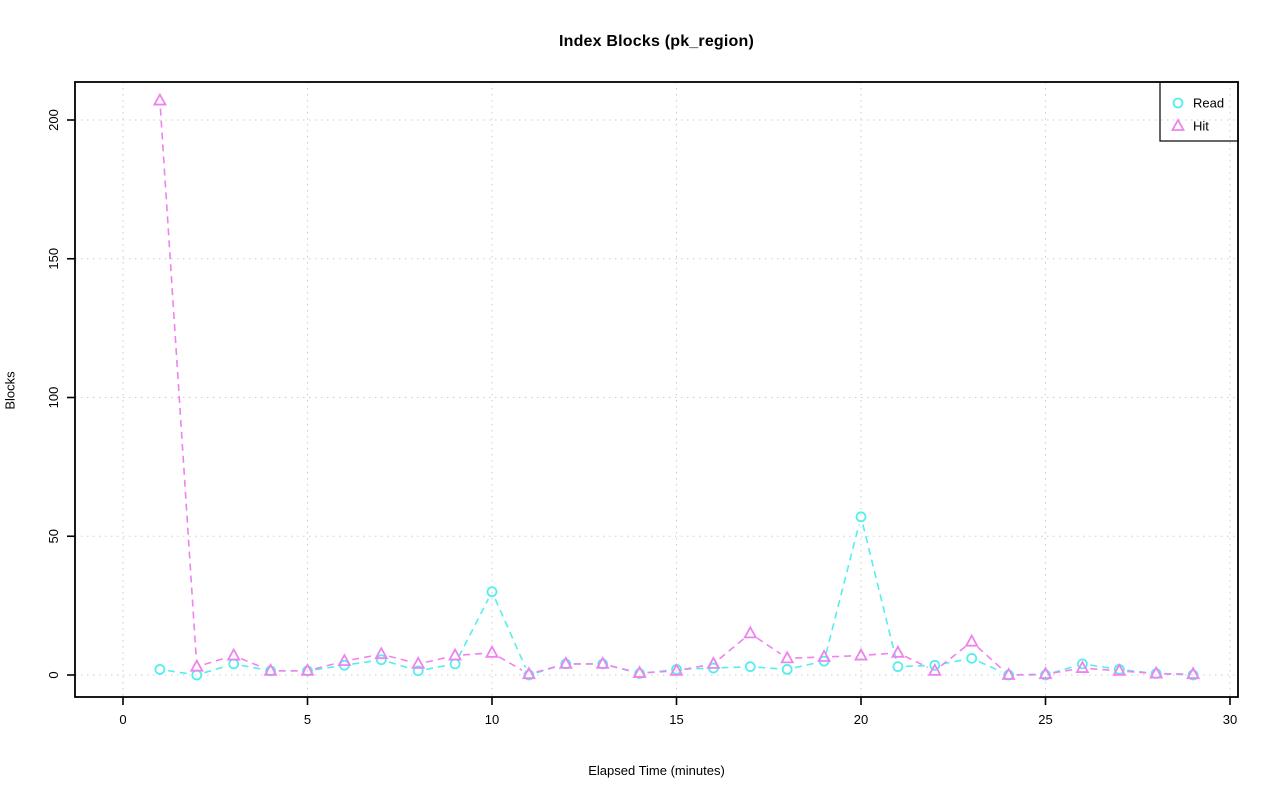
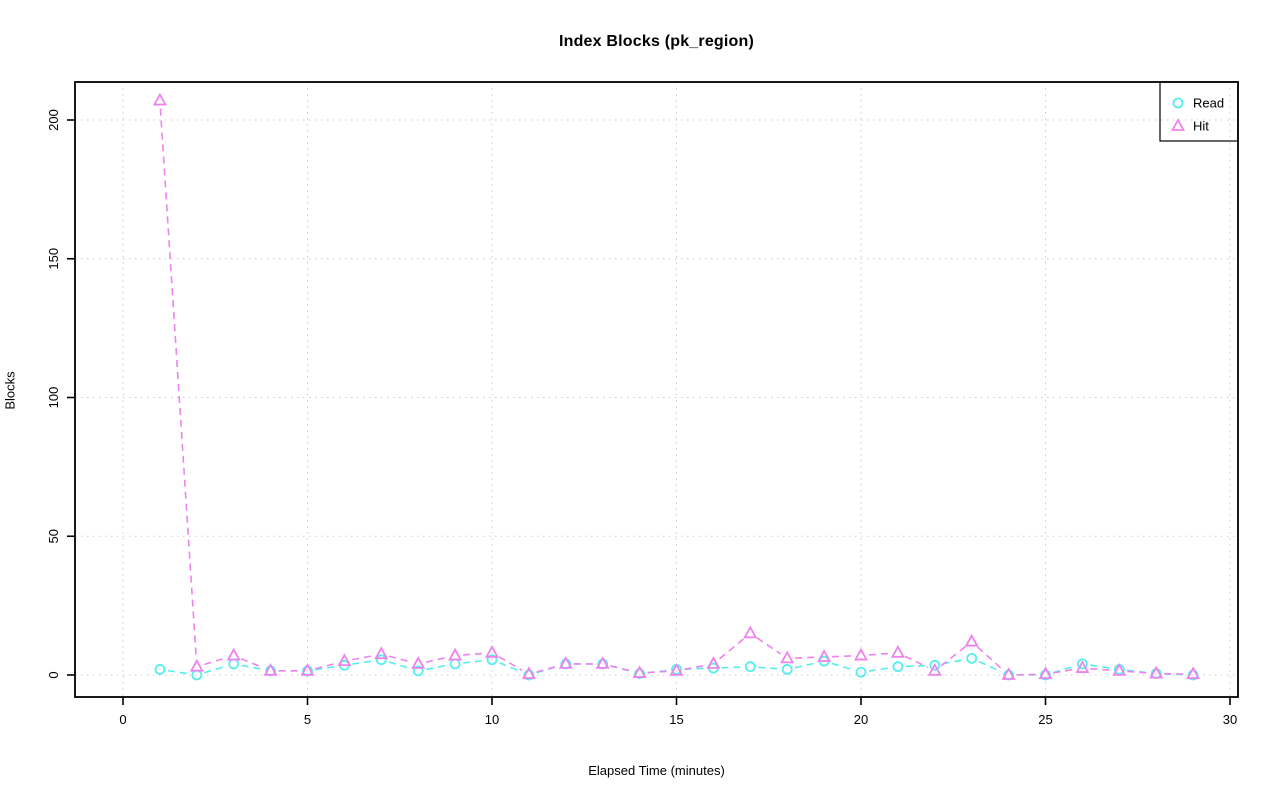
Read/10: 30 -> 6
Read/20: 57 -> 1
